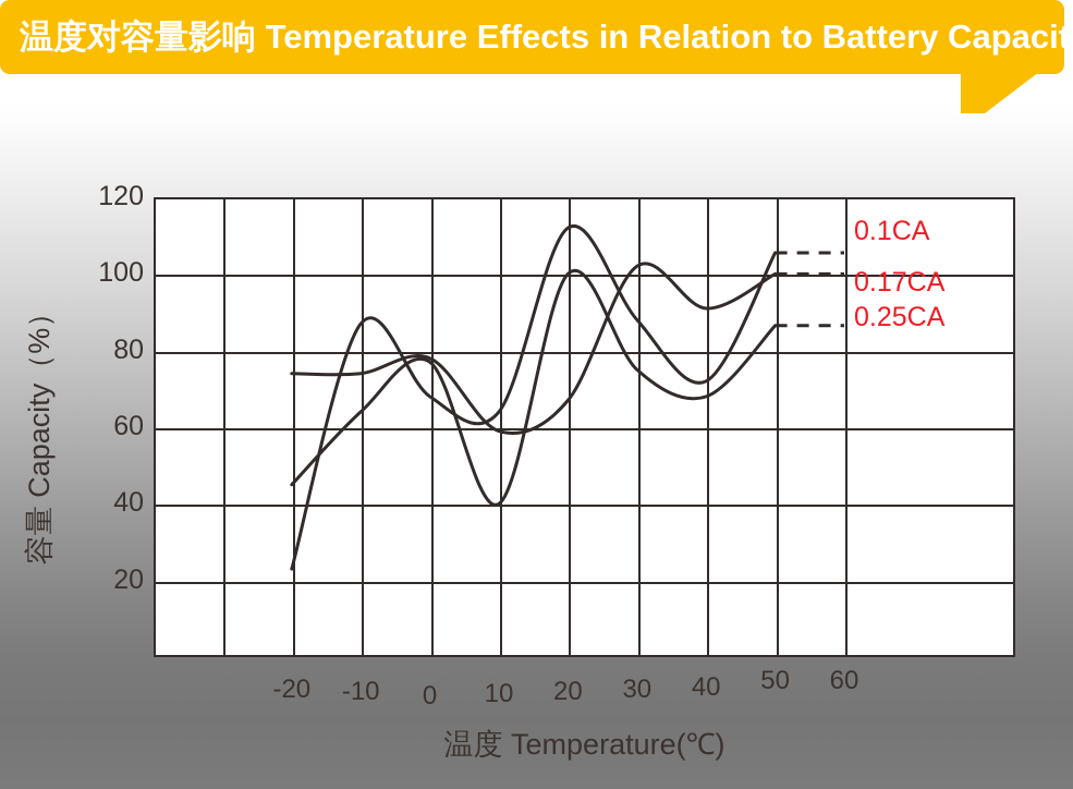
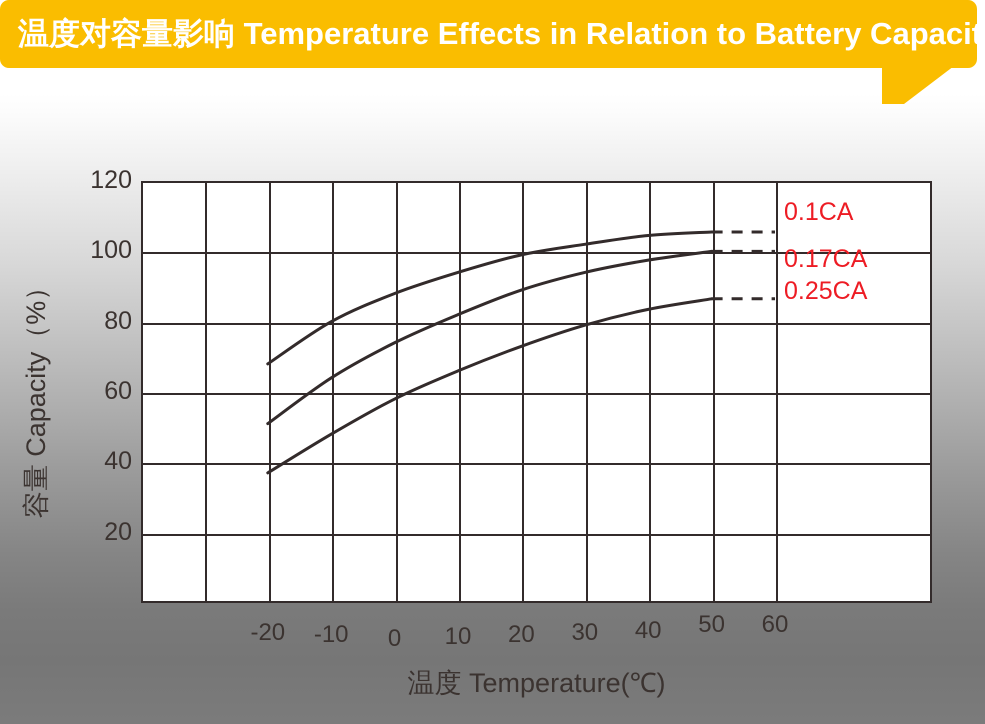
0.1CA/-20: 23 -> 68
0.17CA/-20: 74 -> 51
0.25CA/-20: 45 -> 37
0.1CA/-10: 87 -> 80
0.17CA/-10: 74 -> 64
0.25CA/-10: 64 -> 48
0.1CA/0: 68 -> 88
0.17CA/0: 78 -> 74
0.25CA/0: 77 -> 58
0.1CA/10: 64 -> 94
0.17CA/10: 59 -> 82
0.25CA/10: 40 -> 66
0.1CA/20: 112 -> 99
0.17CA/20: 67 -> 89
0.25CA/20: 100 -> 73
0.1CA/30: 88 -> 102
0.17CA/30: 102 -> 94
0.25CA/30: 75 -> 79
0.1CA/40: 72 -> 104
0.17CA/40: 91 -> 98
0.25CA/40: 68 -> 84
